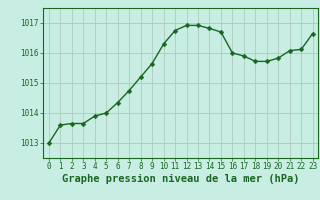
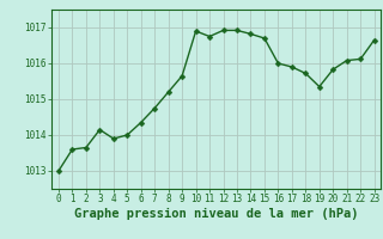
3: 1013.65 -> 1014.15
10: 1016.30 -> 1016.90
19: 1015.72 -> 1015.35
